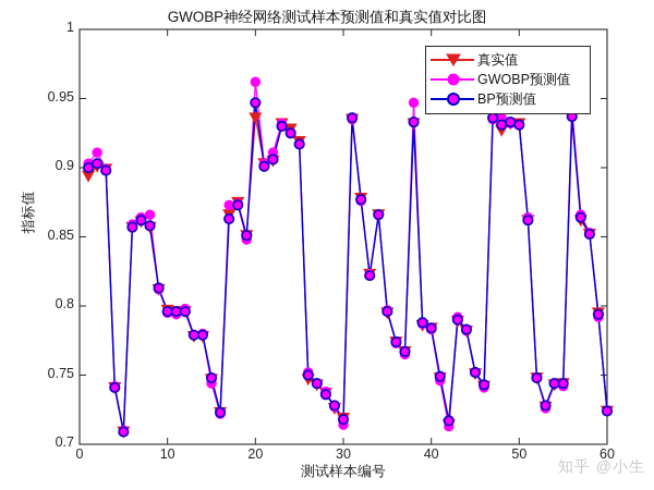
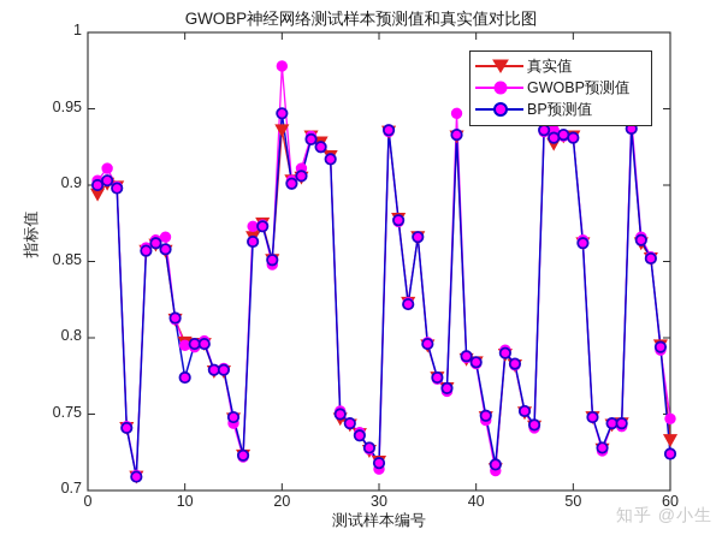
BP预测值/10: 0.796 -> 0.774
GWOBP预测值/20: 0.962 -> 0.978
真实值/60: 0.724 -> 0.733
GWOBP预测值/60: 0.724 -> 0.747
